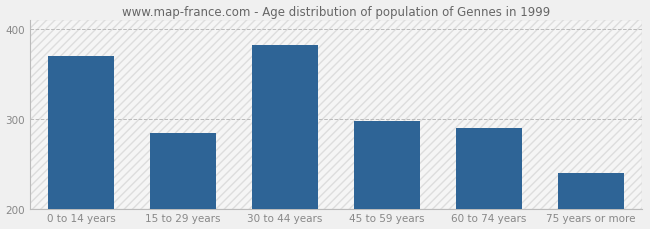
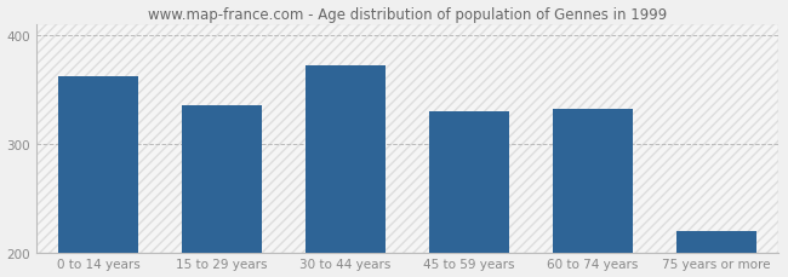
0 to 14 years: 370 -> 362
15 to 29 years: 284 -> 336
30 to 44 years: 382 -> 372
45 to 59 years: 298 -> 330
60 to 74 years: 290 -> 332
75 years or more: 240 -> 220
